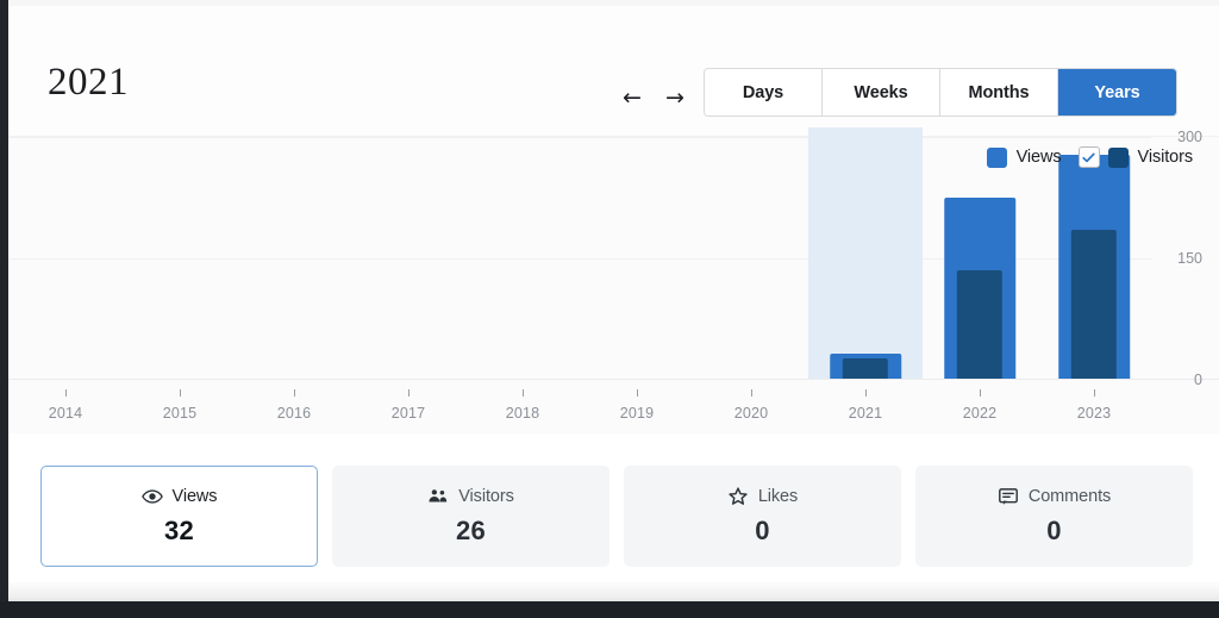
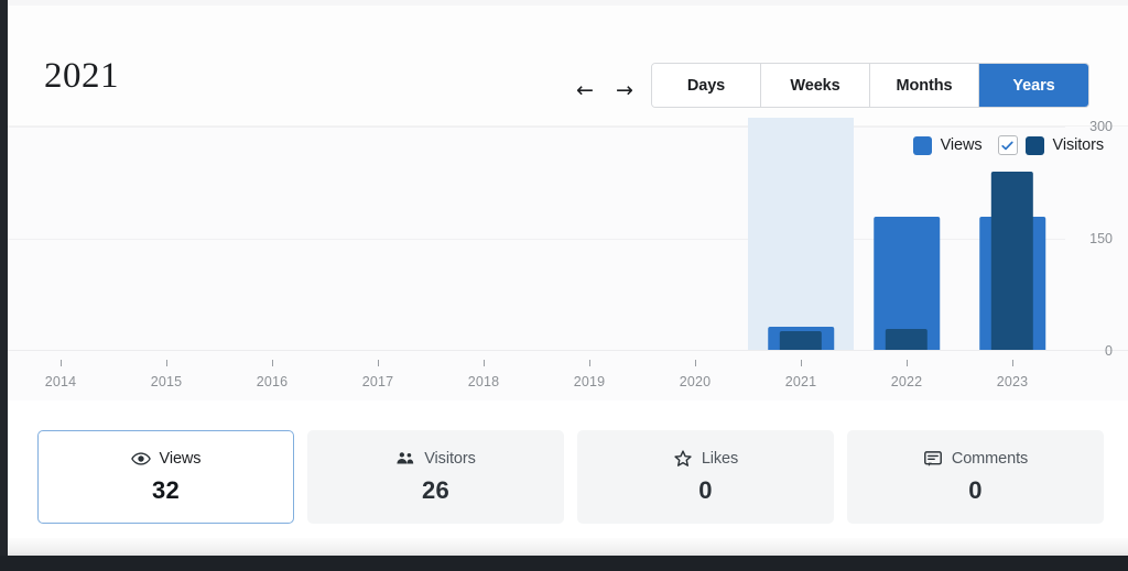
Views/2022: 220 -> 180
Visitors/2022: 140 -> 30
Views/2023: 280 -> 180
Visitors/2023: 190 -> 240
